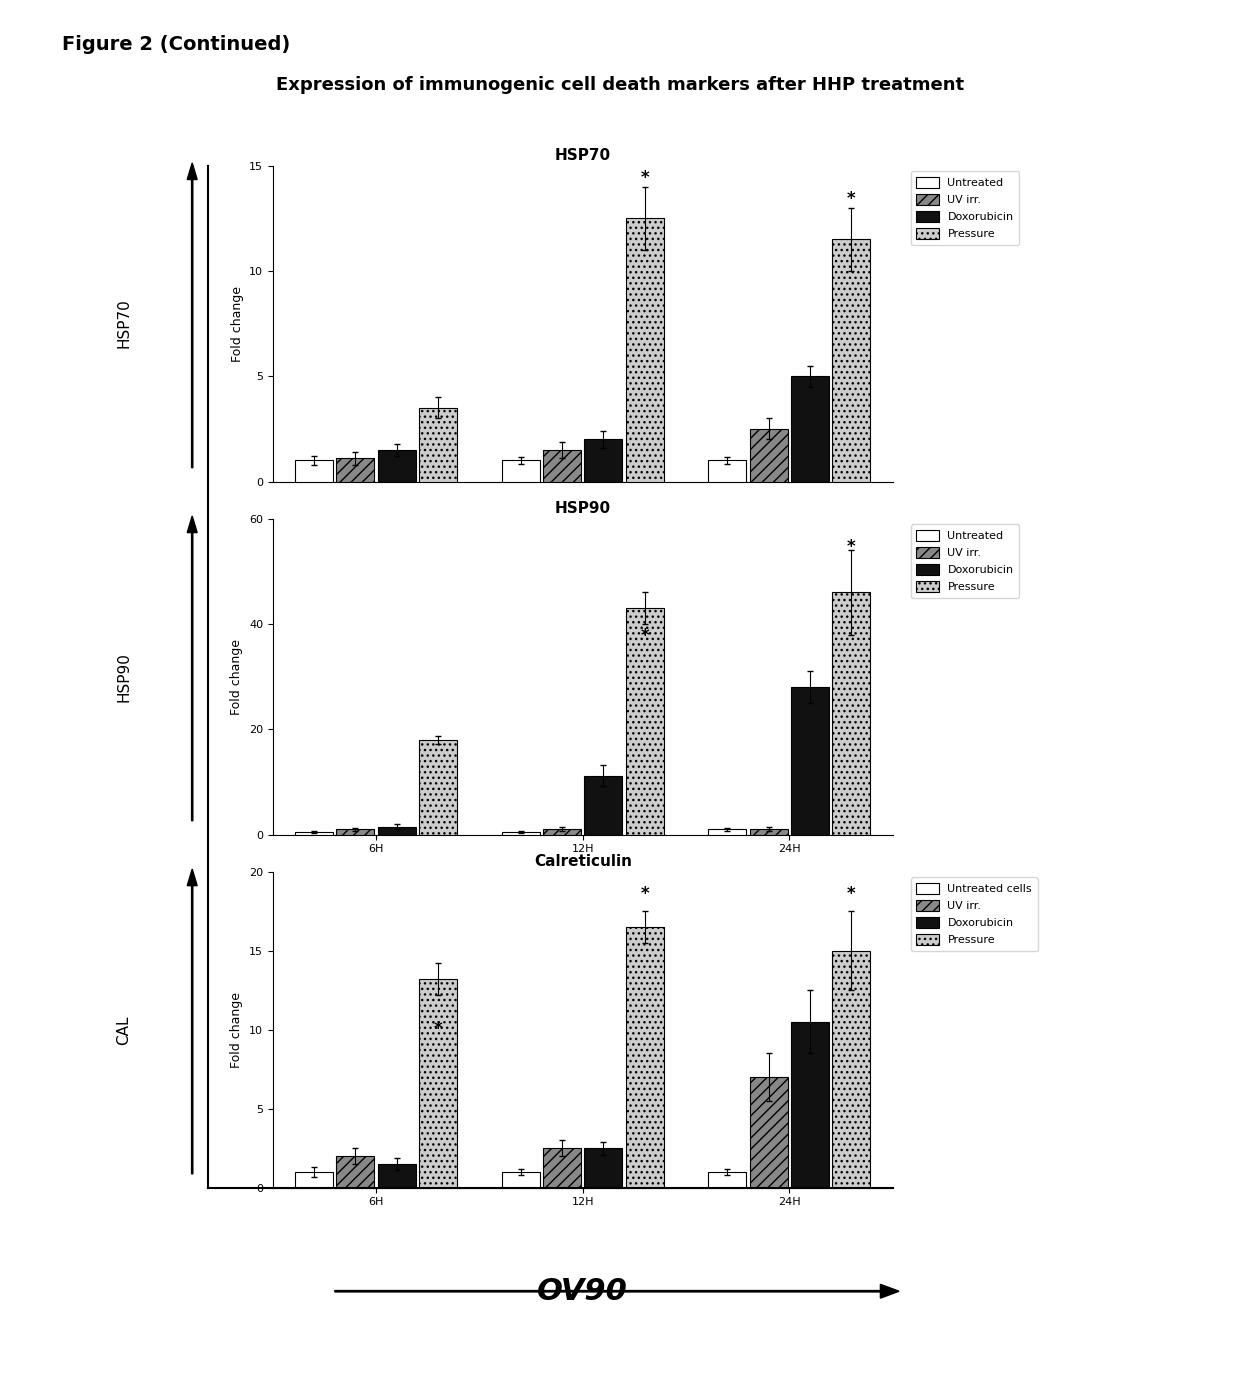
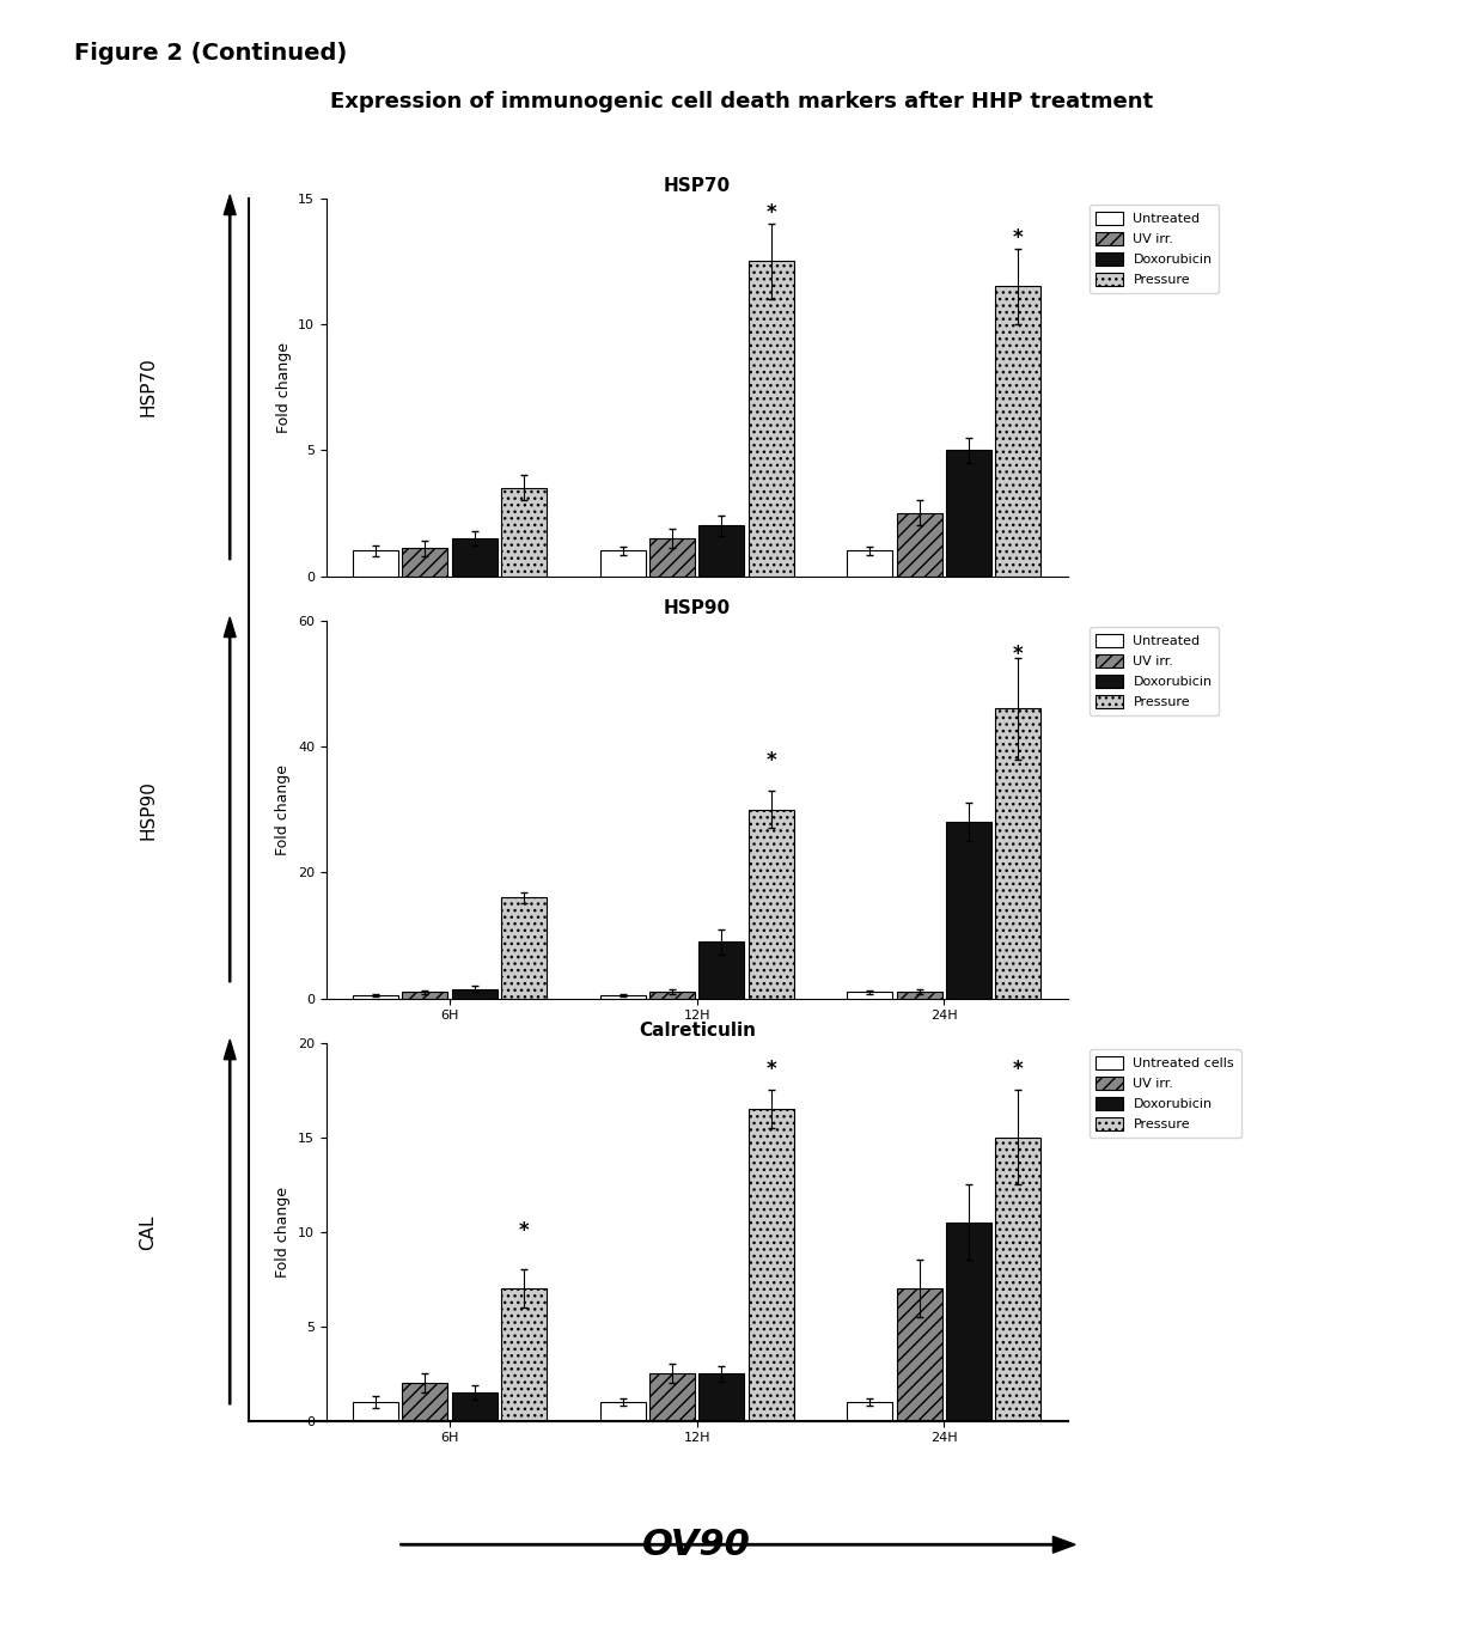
HSP90/Pressure/6H: 18 -> 16
HSP90/Doxorubicin/12H: 11.2 -> 9.0
HSP90/Pressure/12H: 43 -> 30
Calreticulin/Pressure/6H: 13.2 -> 7.0
